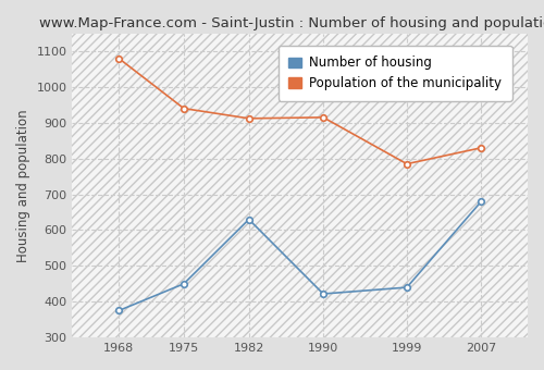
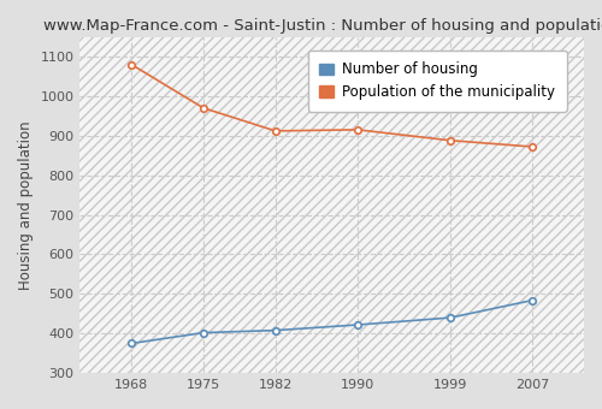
Number of housing/1975: 450 -> 402
Population of the municipality/1975: 940 -> 970
Number of housing/1982: 630 -> 408
Population of the municipality/1999: 785 -> 888
Number of housing/2007: 680 -> 484
Population of the municipality/2007: 830 -> 872
